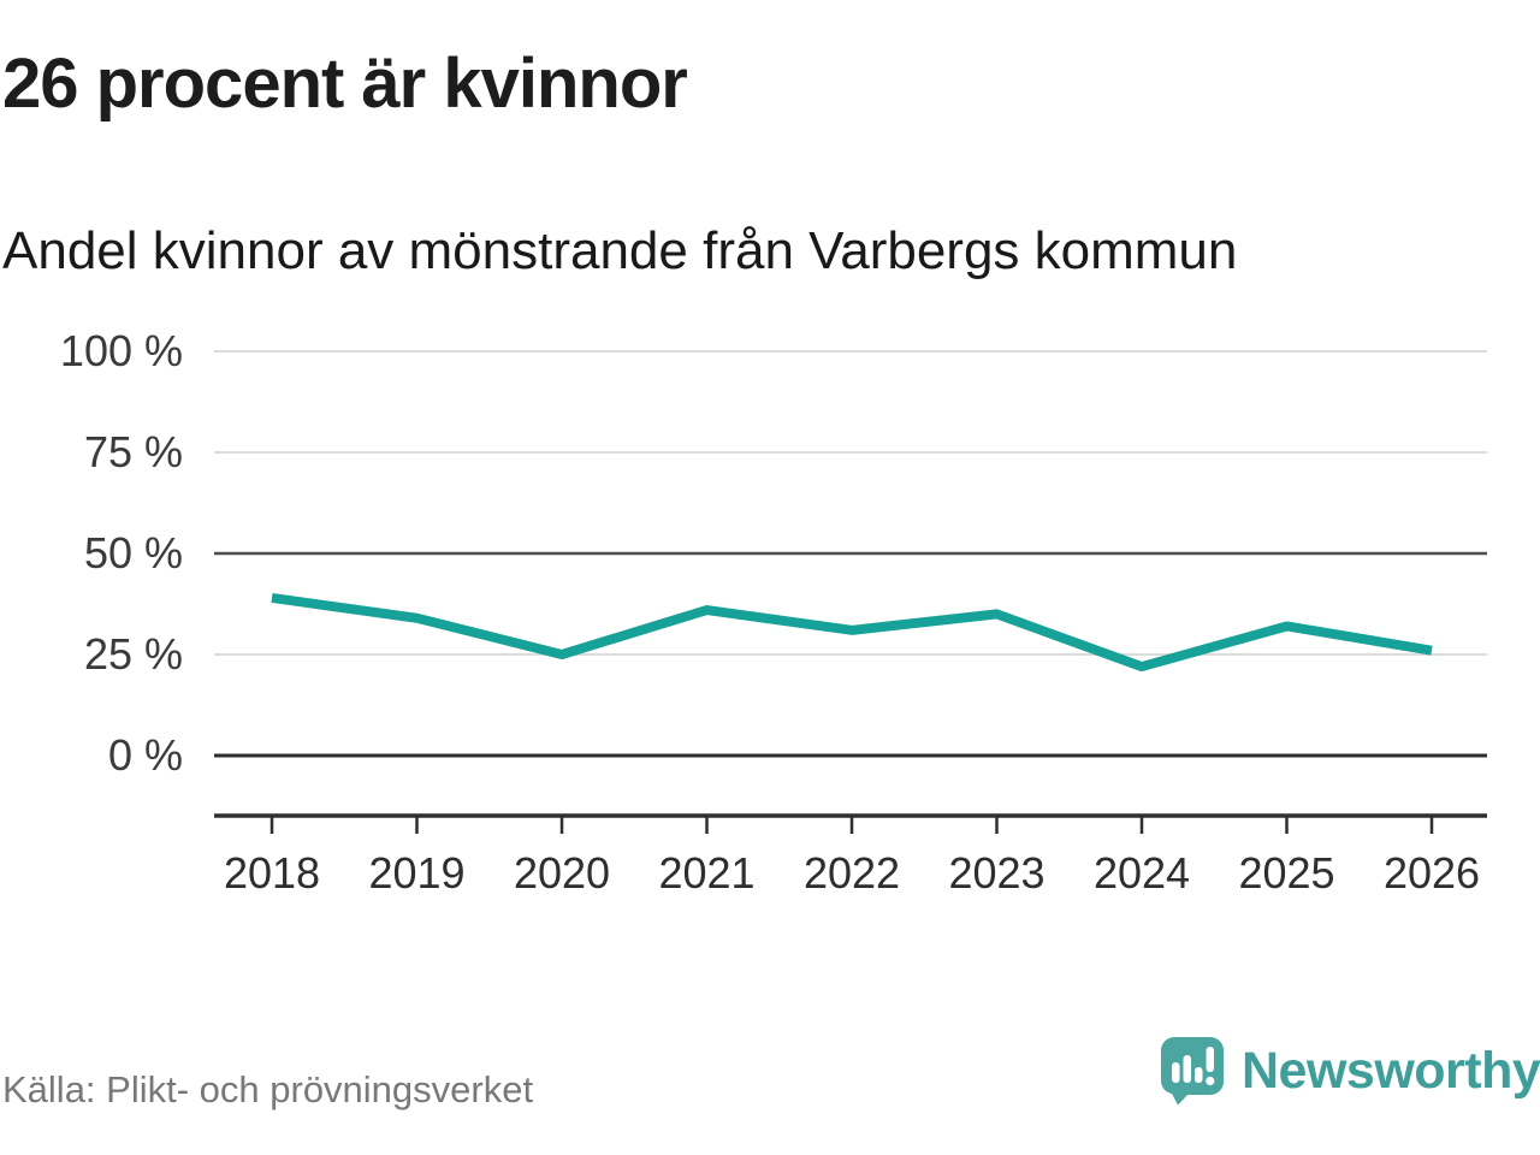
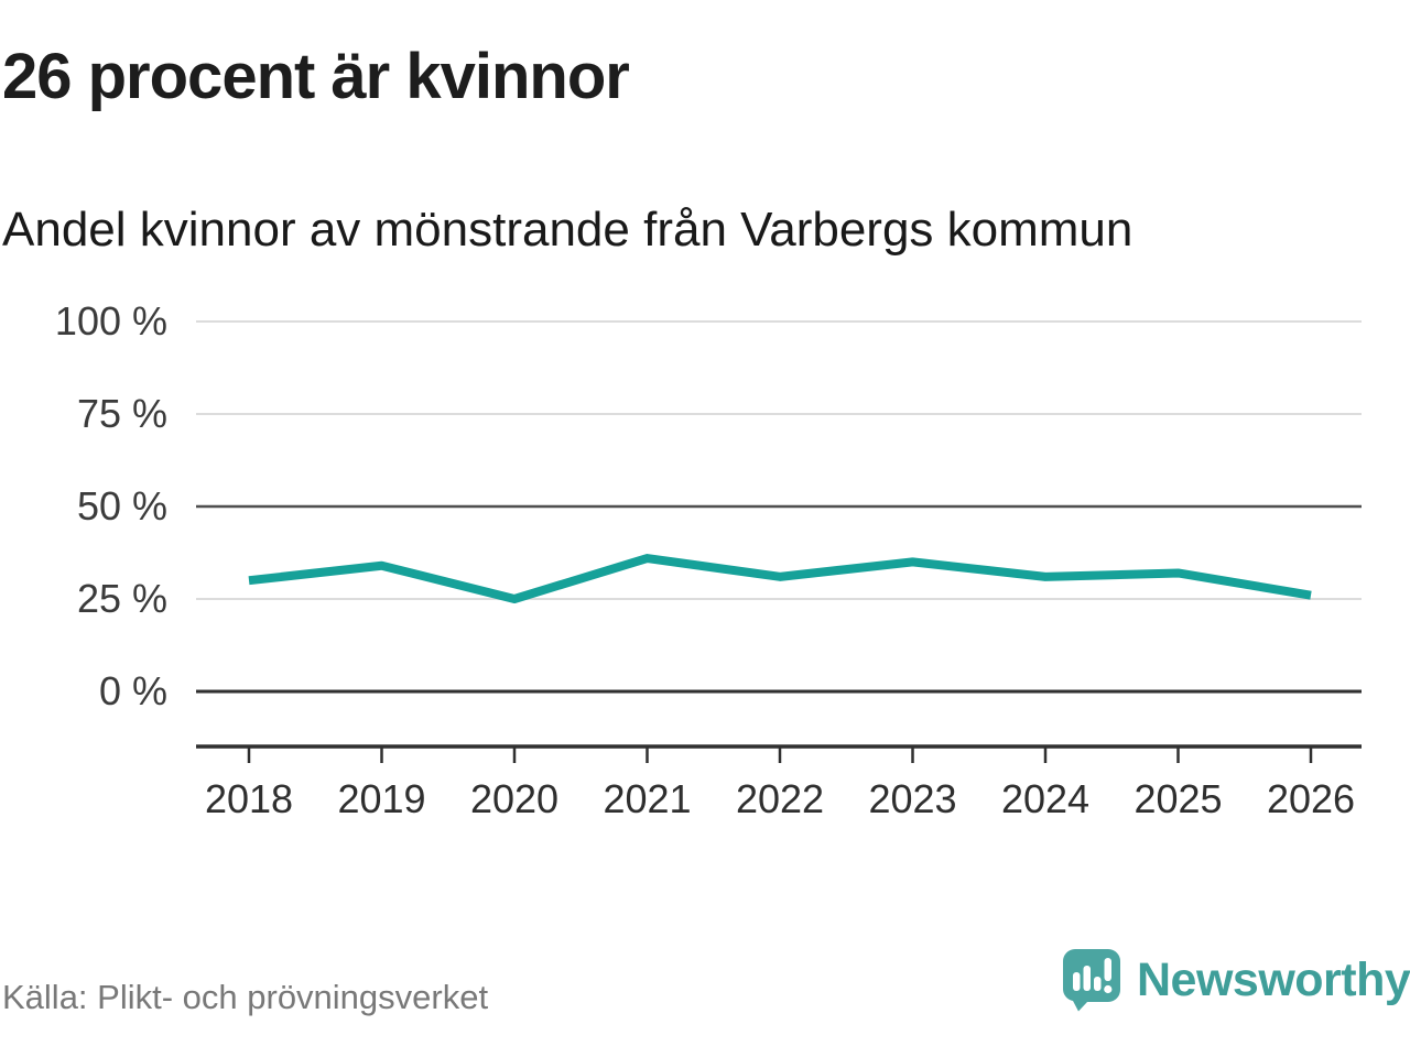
2018: 39% -> 30%
2024: 22% -> 31%
